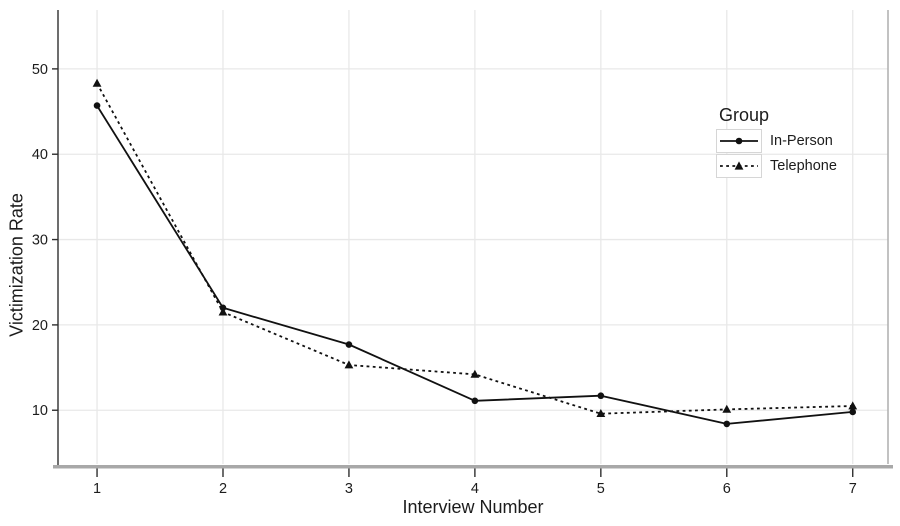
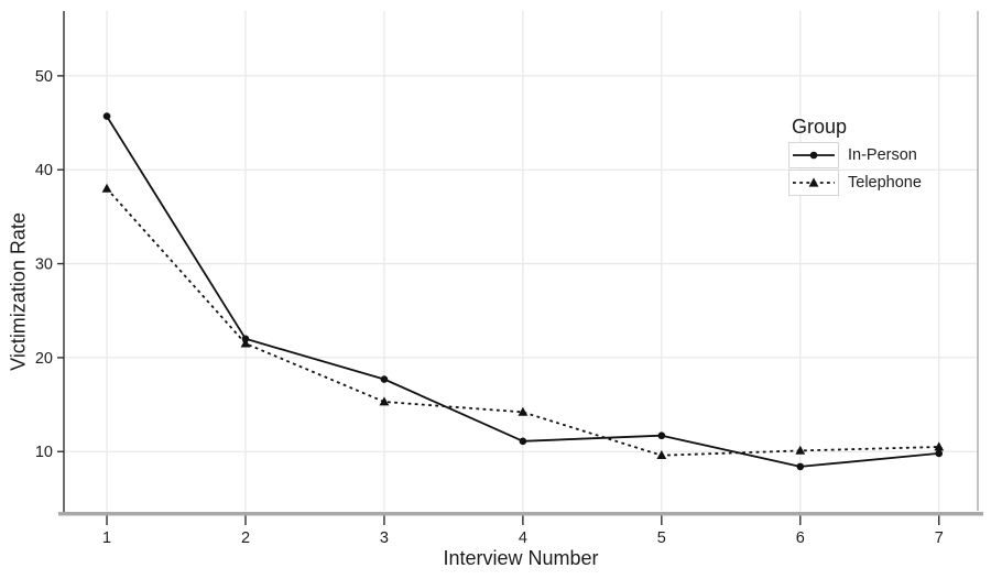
Telephone/1: 48 -> 38
